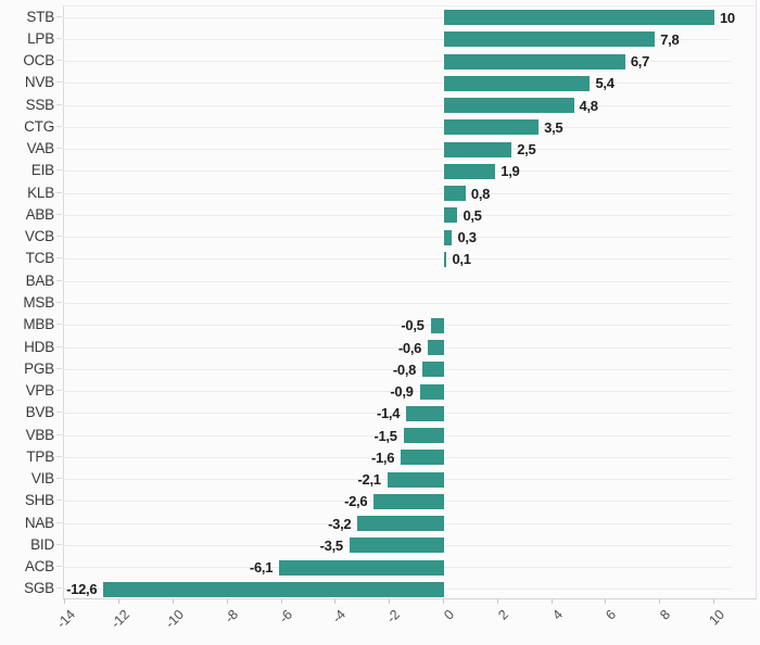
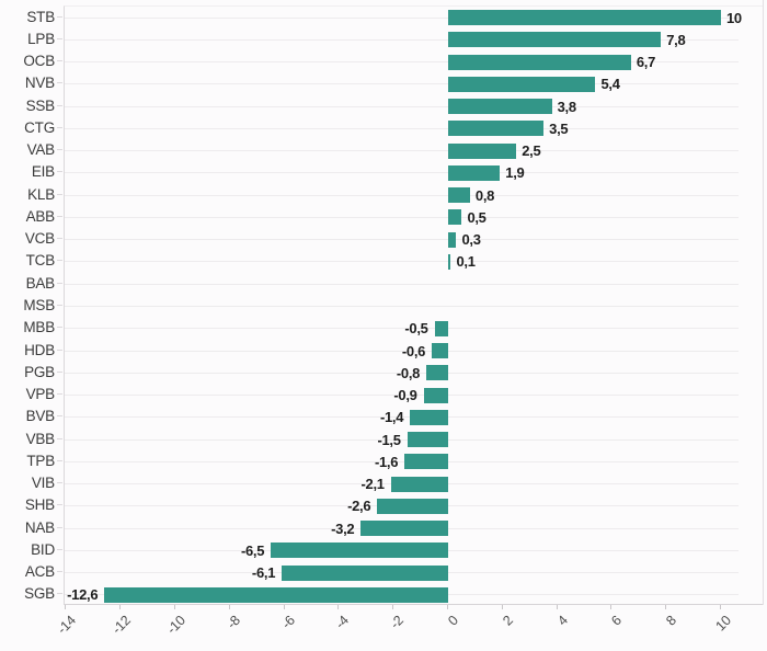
SSB: 4,8 -> 3,8
BID: -3,5 -> -6,5
